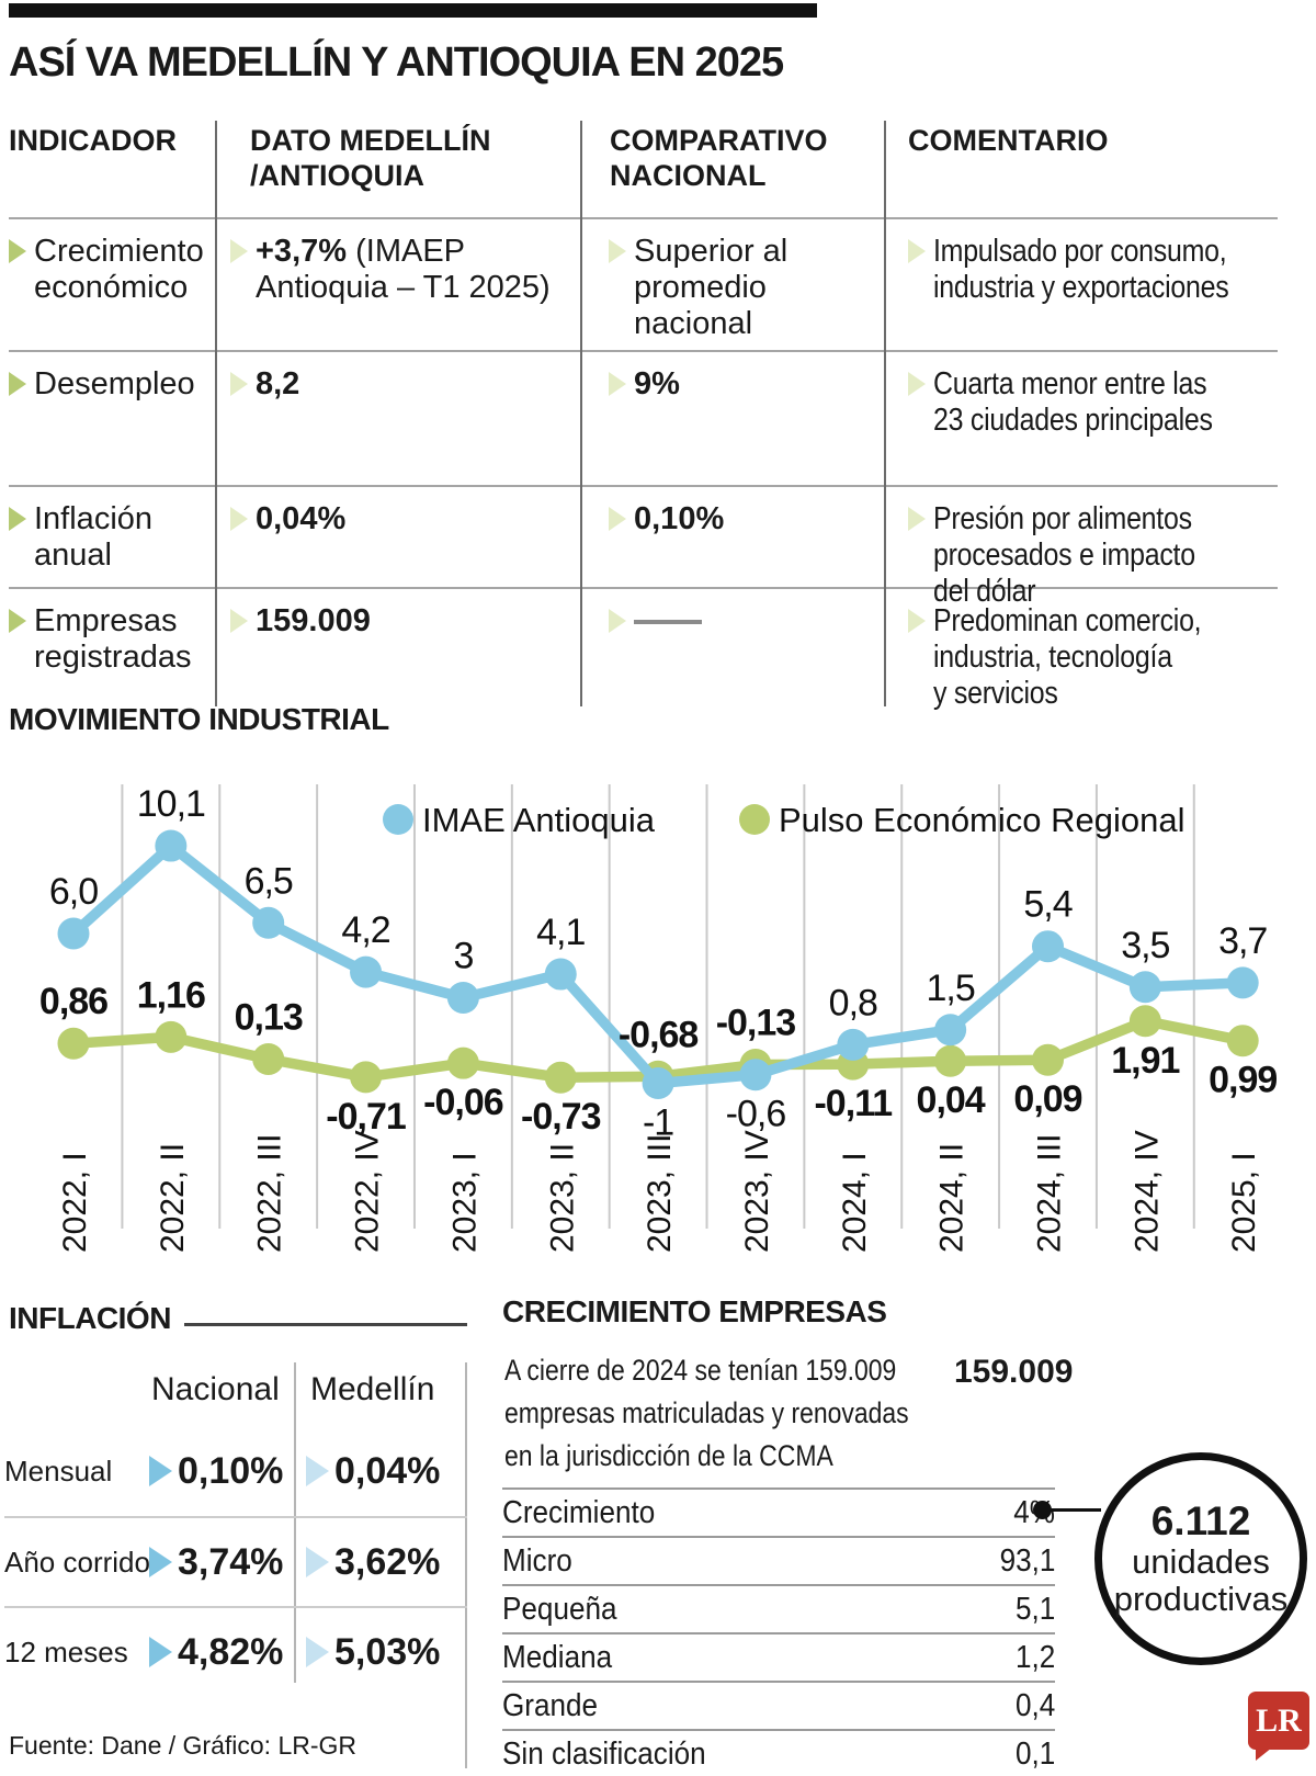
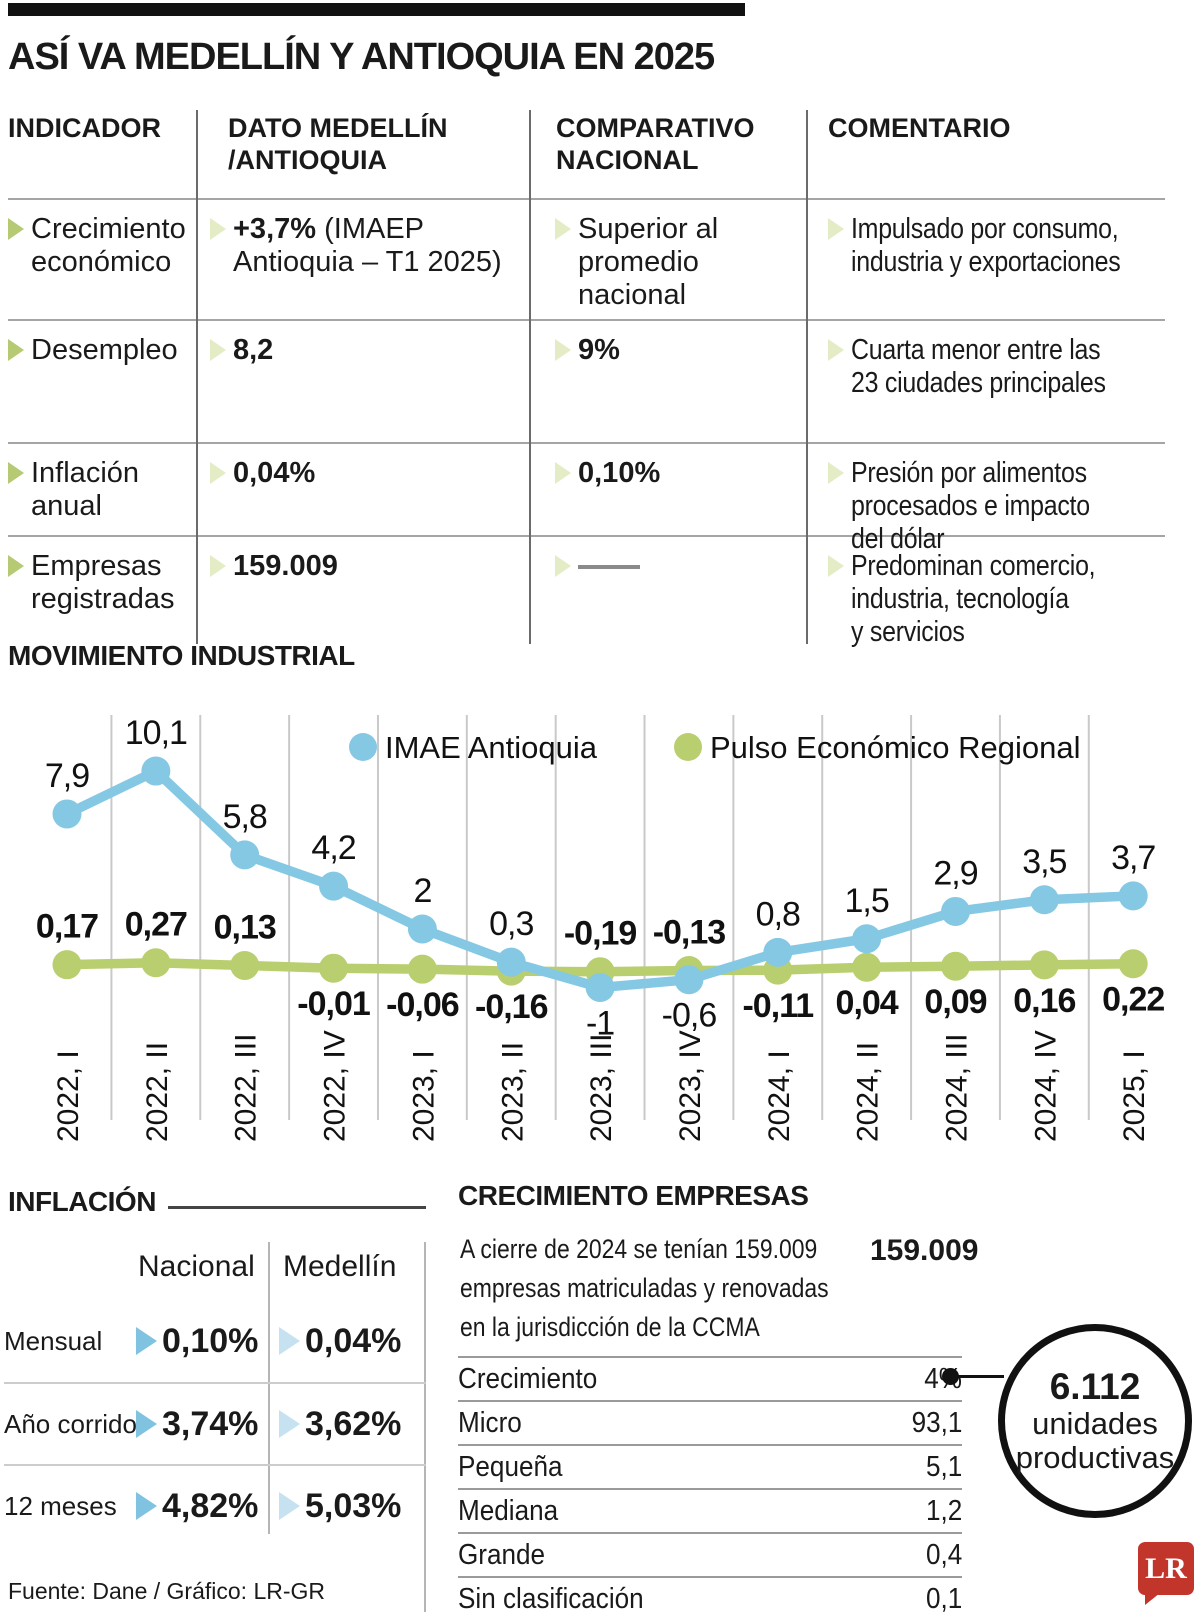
IMAE Antioquia/2022, I: 6,0 -> 7,9
Pulso Económico Regional/2022, I: 0,86 -> 0,17
Pulso Económico Regional/2022, II: 1,16 -> 0,27
IMAE Antioquia/2022, III: 6,5 -> 5,8
Pulso Económico Regional/2022, IV: -0,71 -> -0,01
IMAE Antioquia/2023, I: 3 -> 2
IMAE Antioquia/2023, II: 4,1 -> 0,3
Pulso Económico Regional/2023, II: -0,73 -> -0,16
Pulso Económico Regional/2023, III: -0,68 -> -0,19
IMAE Antioquia/2024, III: 5,4 -> 2,9
Pulso Económico Regional/2024, IV: 1,91 -> 0,16
Pulso Económico Regional/2025, I: 0,99 -> 0,22
